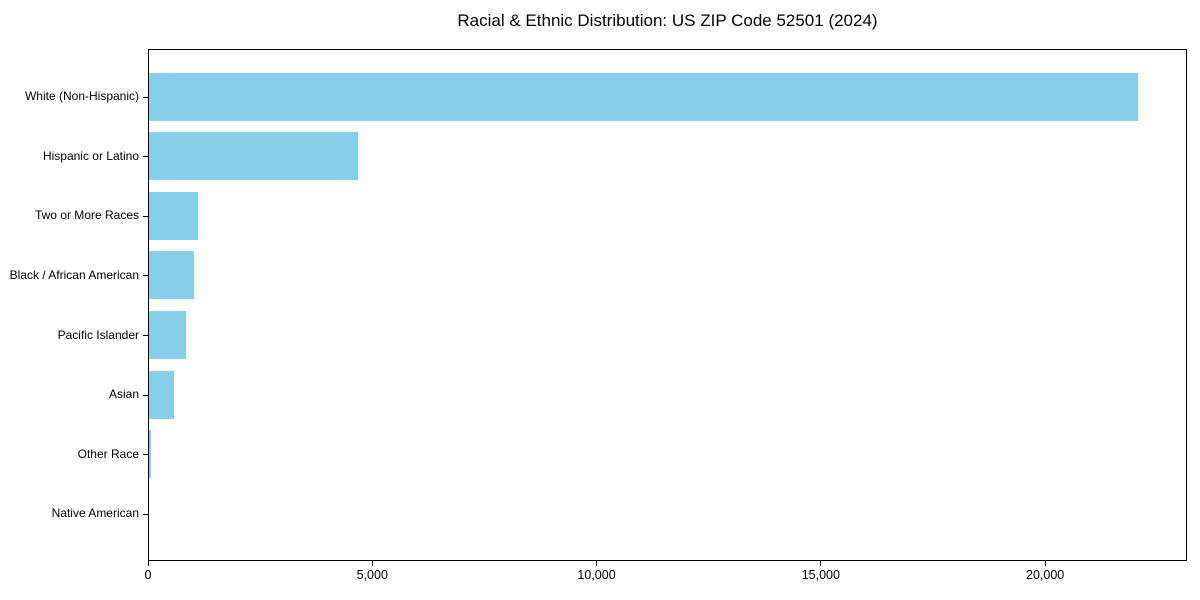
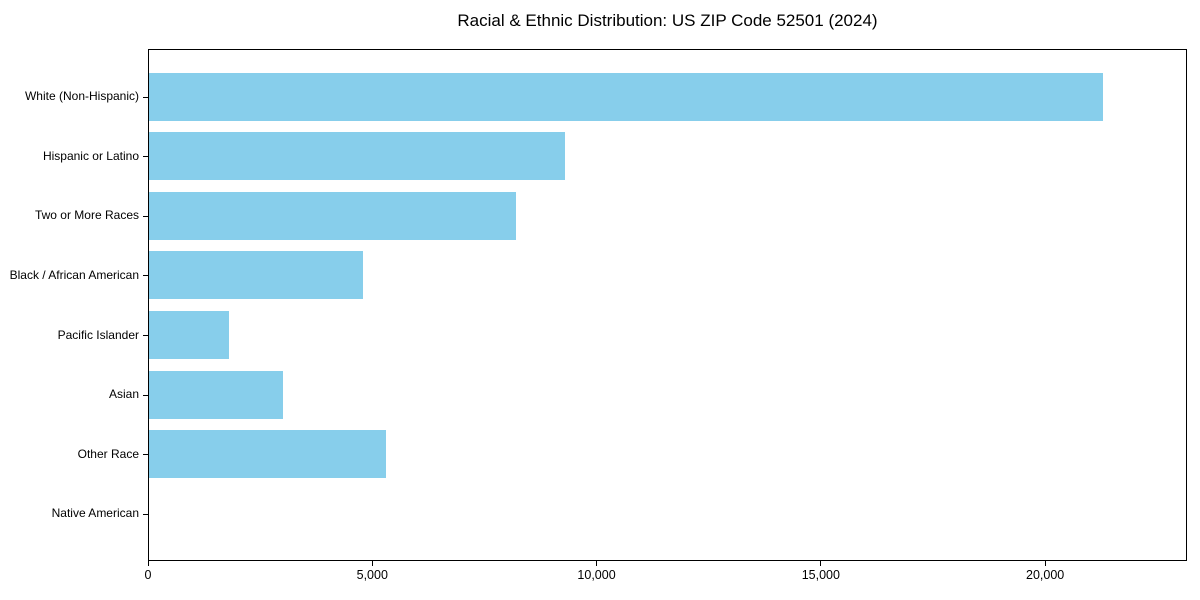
White (Non-Hispanic): 22100 -> 21300
Hispanic or Latino: 4700 -> 9300
Two or More Races: 1100 -> 8200
Black / African American: 1000 -> 4800
Pacific Islander: 900 -> 1800
Asian: 600 -> 3000
Other Race: 100 -> 5300
